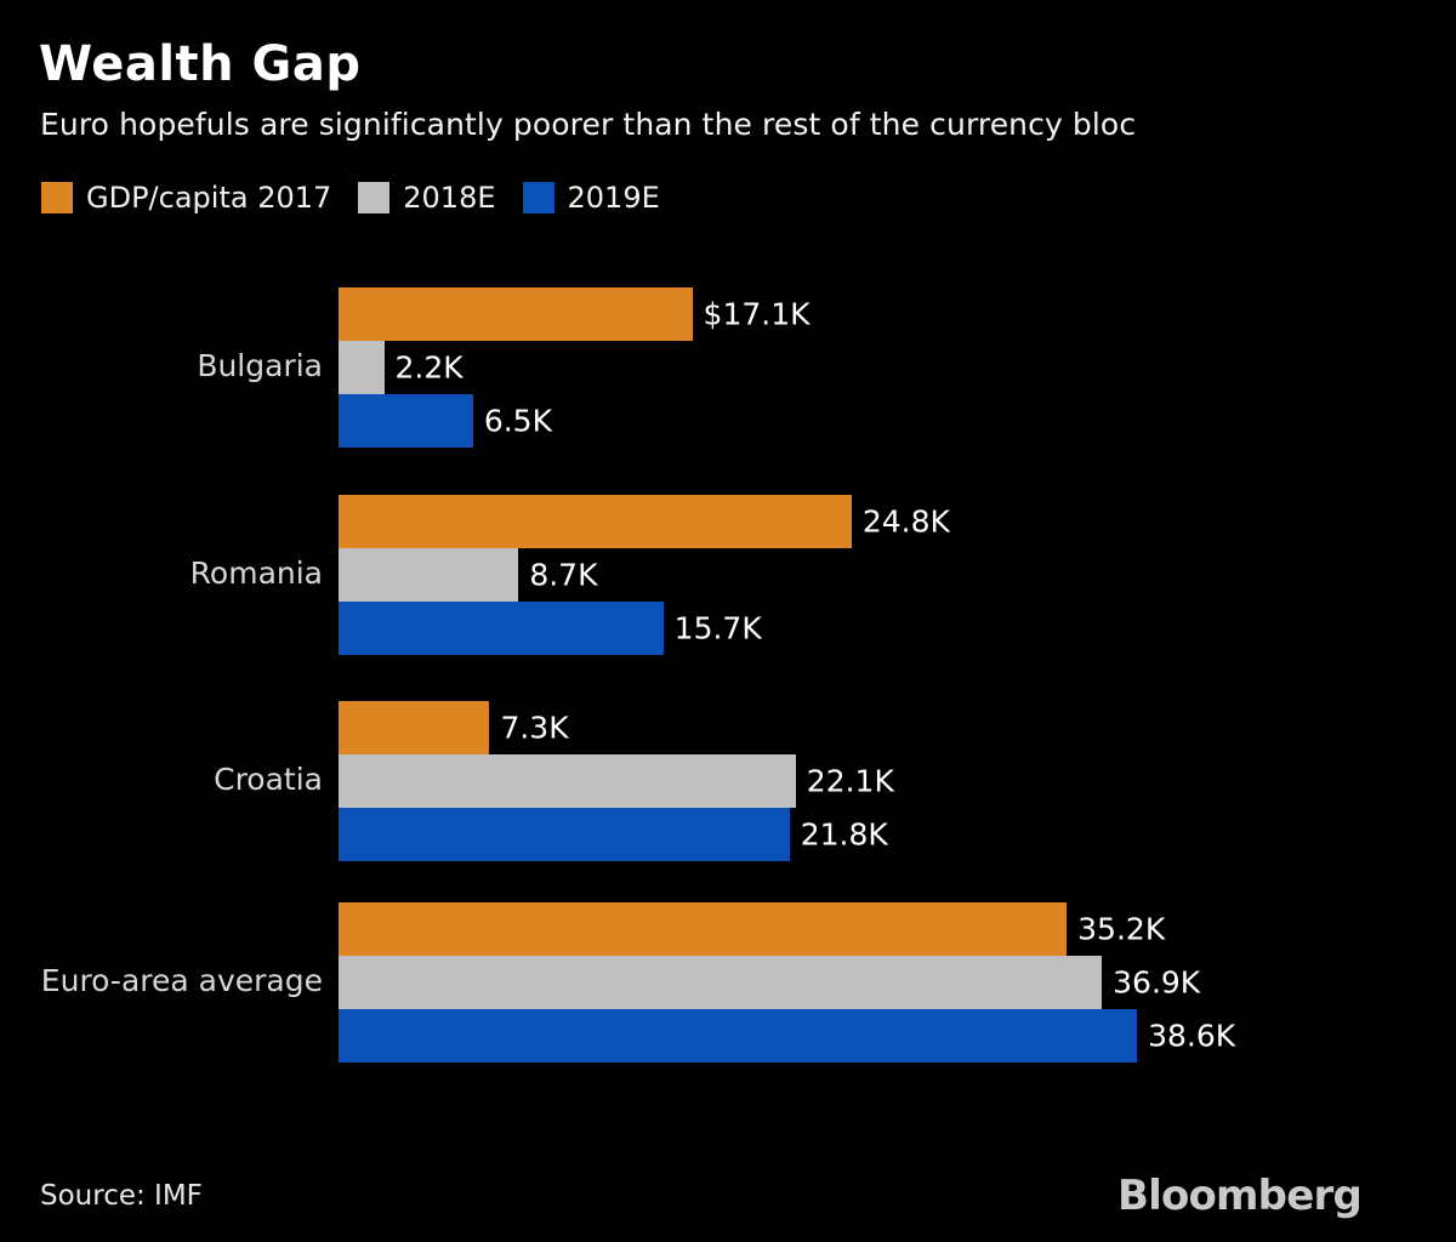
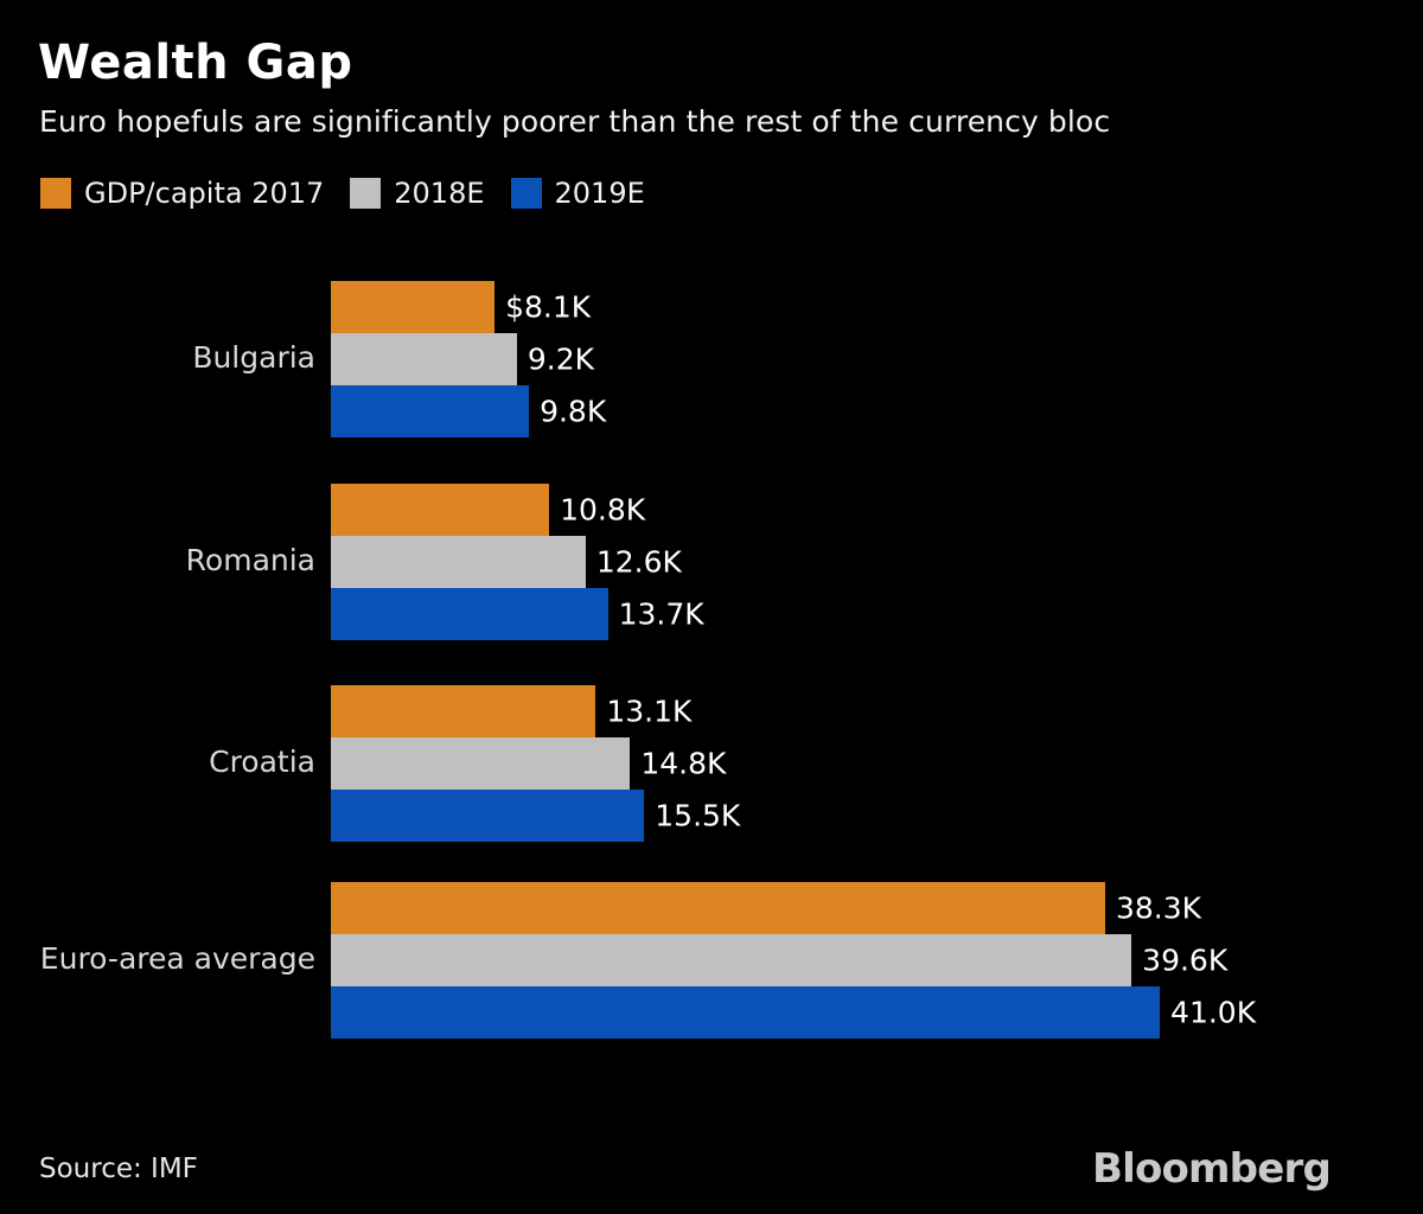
GDP/capita 2017/Bulgaria: $17.1K -> $8.1K
2018E/Bulgaria: 2.2K -> 9.2K
2019E/Bulgaria: 6.5K -> 9.8K
GDP/capita 2017/Romania: 24.8K -> 10.8K
2018E/Romania: 8.7K -> 12.6K
2019E/Romania: 15.7K -> 13.7K
GDP/capita 2017/Croatia: 7.3K -> 13.1K
2018E/Croatia: 22.1K -> 14.8K
2019E/Croatia: 21.8K -> 15.5K
GDP/capita 2017/Euro-area average: 35.2K -> 38.3K
2018E/Euro-area average: 36.9K -> 39.6K
2019E/Euro-area average: 38.6K -> 41.0K
